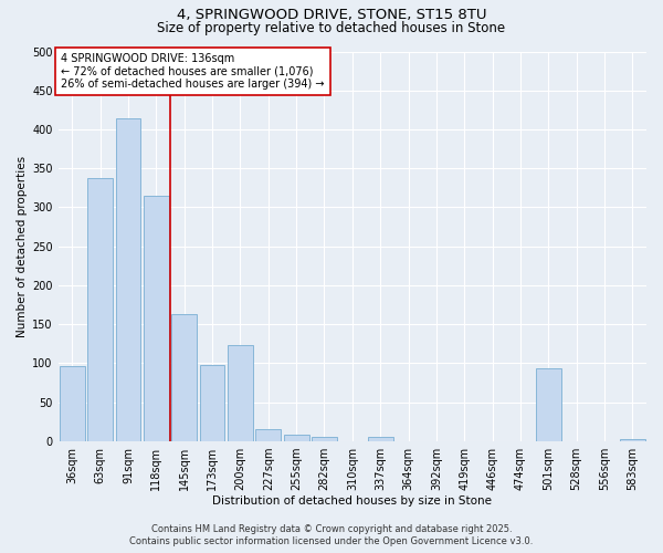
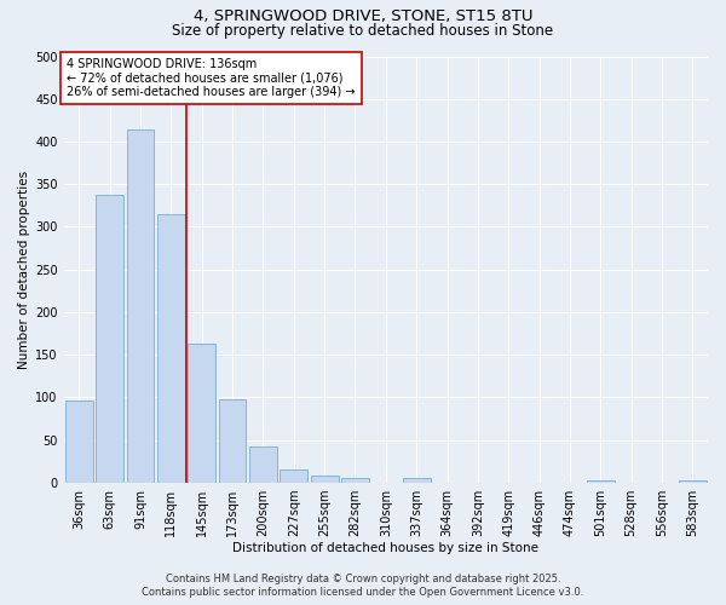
200sqm: 124 -> 43
501sqm: 94 -> 3
